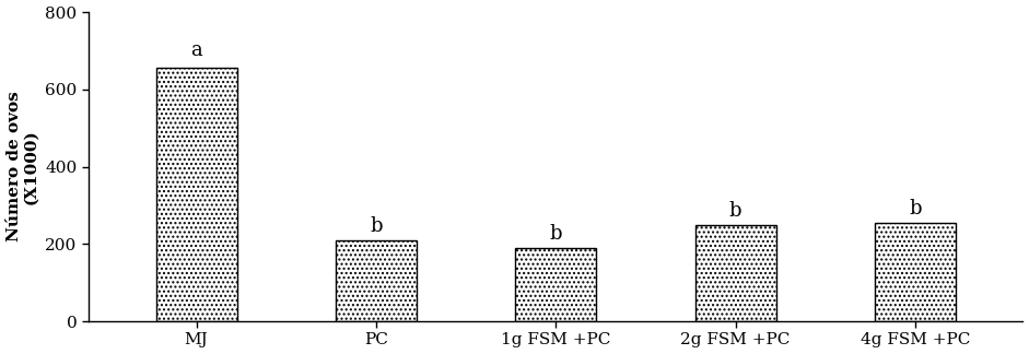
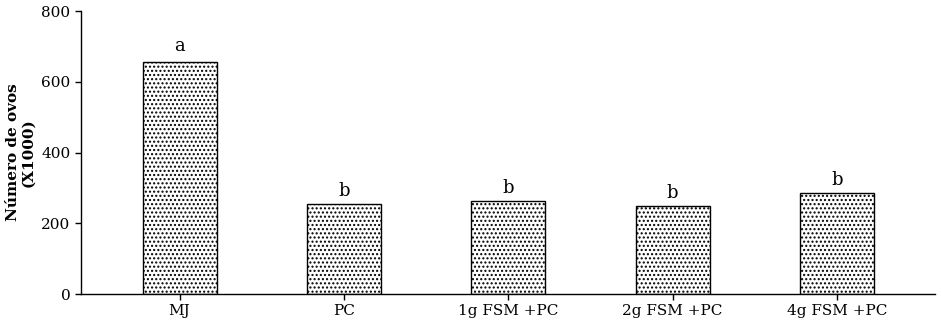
PC: 210 -> 255
1g FSM +PC: 190 -> 263
4g FSM +PC: 255 -> 285
